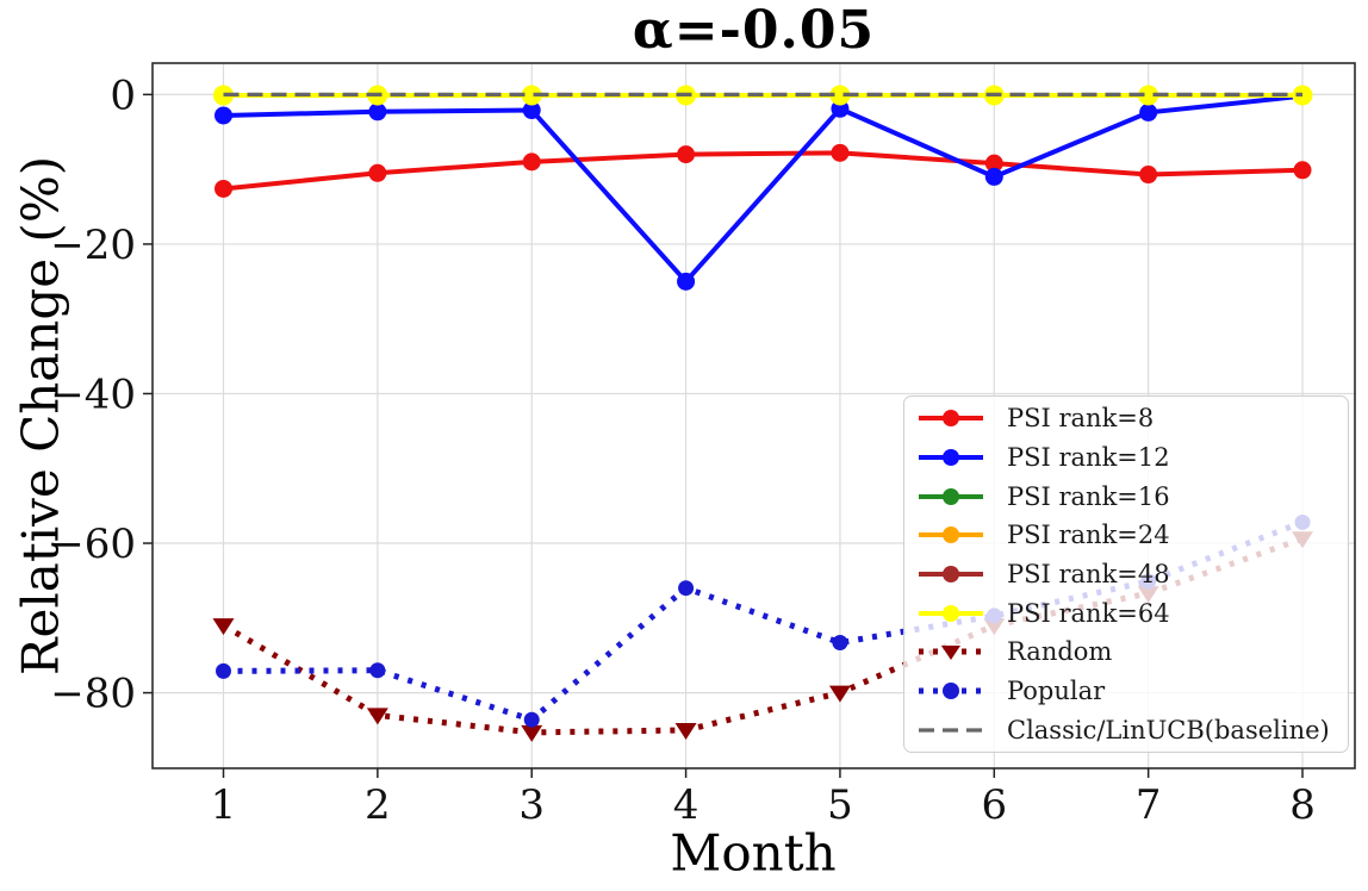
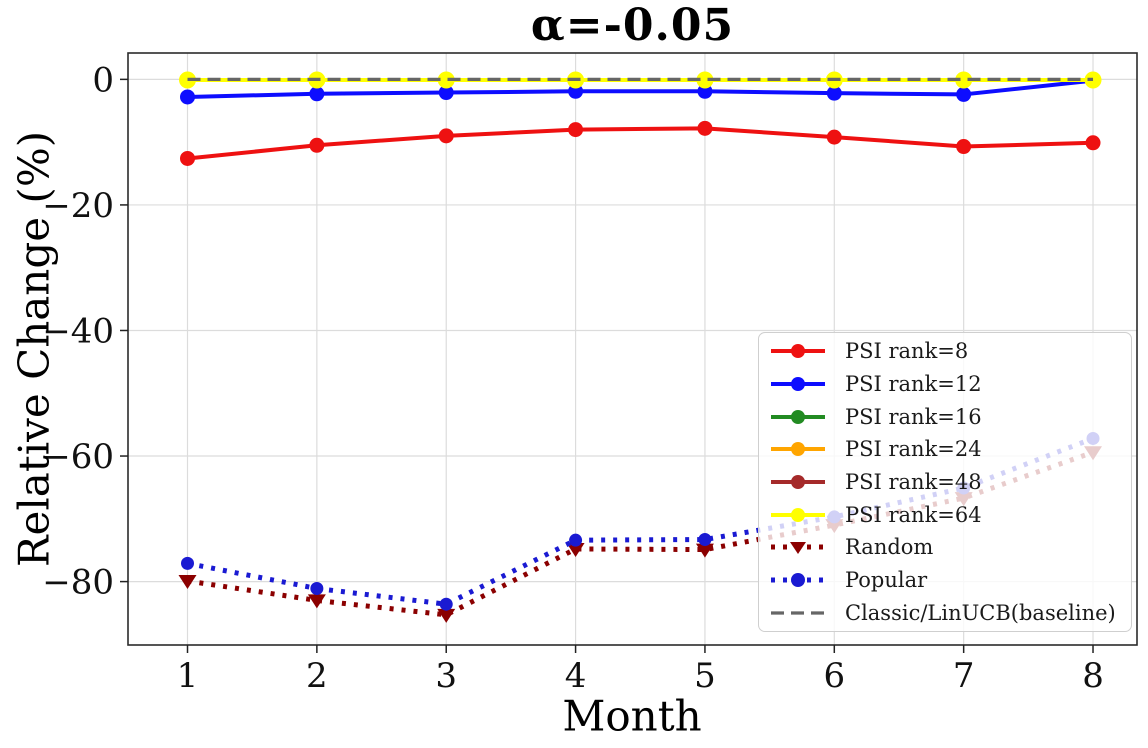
Random/1: -71 -> -80
Popular/2: -77 -> -81
PSI rank=12/4: -25 -> -2
Random/4: -85 -> -75
Popular/4: -66 -> -73
Random/5: -80 -> -75
PSI rank=12/6: -11 -> -2
